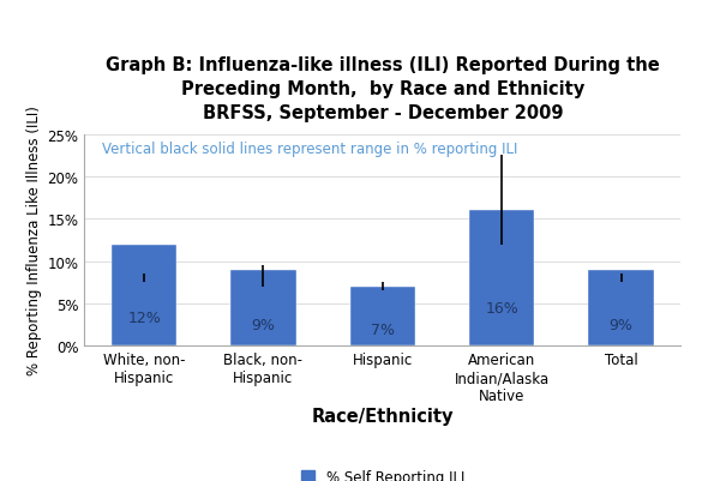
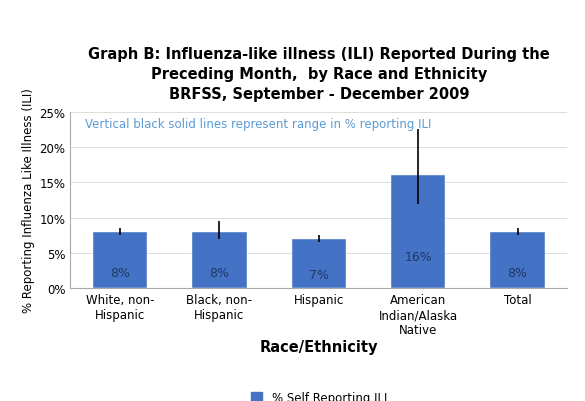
White, non- Hispanic: 12% -> 8%
Black, non- Hispanic: 9% -> 8%
Total: 9% -> 8%
